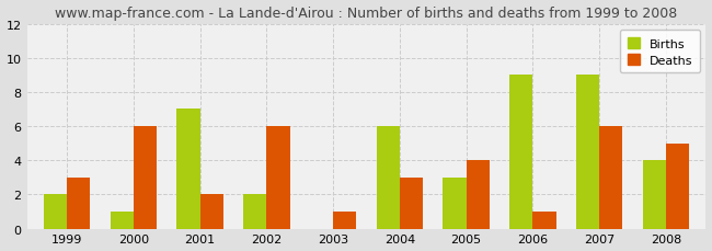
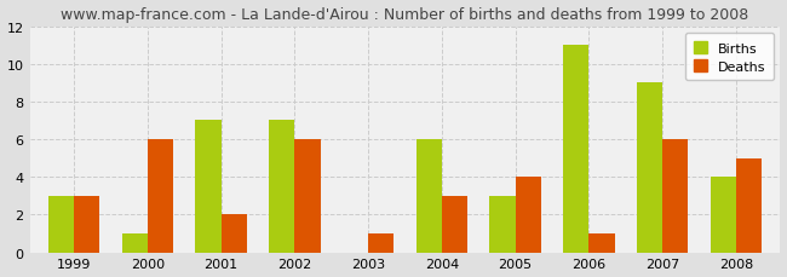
Births/1999: 2 -> 3
Births/2002: 2 -> 7
Births/2006: 9 -> 11
